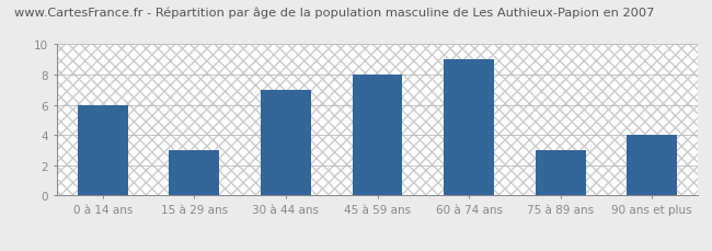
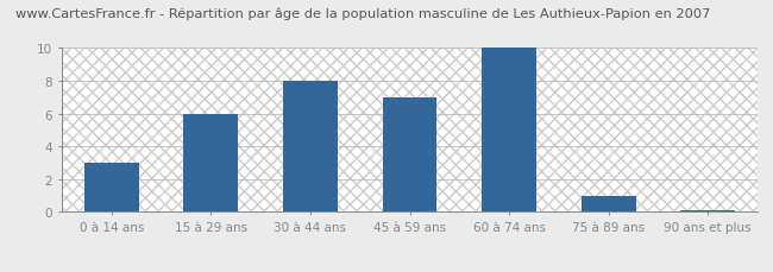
0 à 14 ans: 6.0 -> 3.0
15 à 29 ans: 3.0 -> 6.0
30 à 44 ans: 7.0 -> 8.0
45 à 59 ans: 8.0 -> 7.0
60 à 74 ans: 9.0 -> 10.0
75 à 89 ans: 3.0 -> 1.0
90 ans et plus: 4.0 -> 0.1
